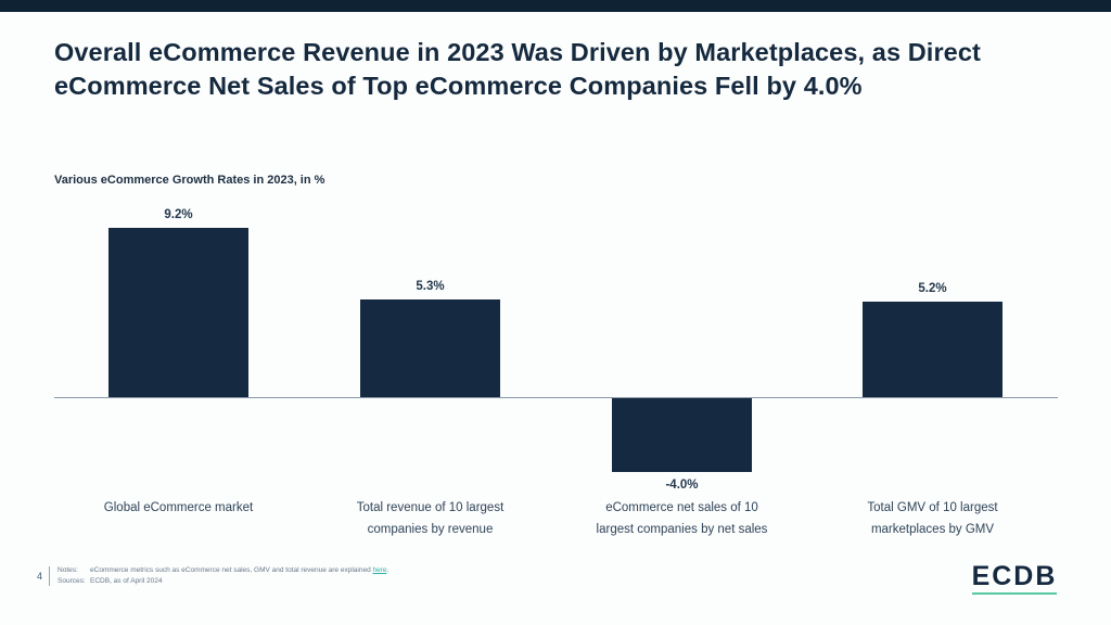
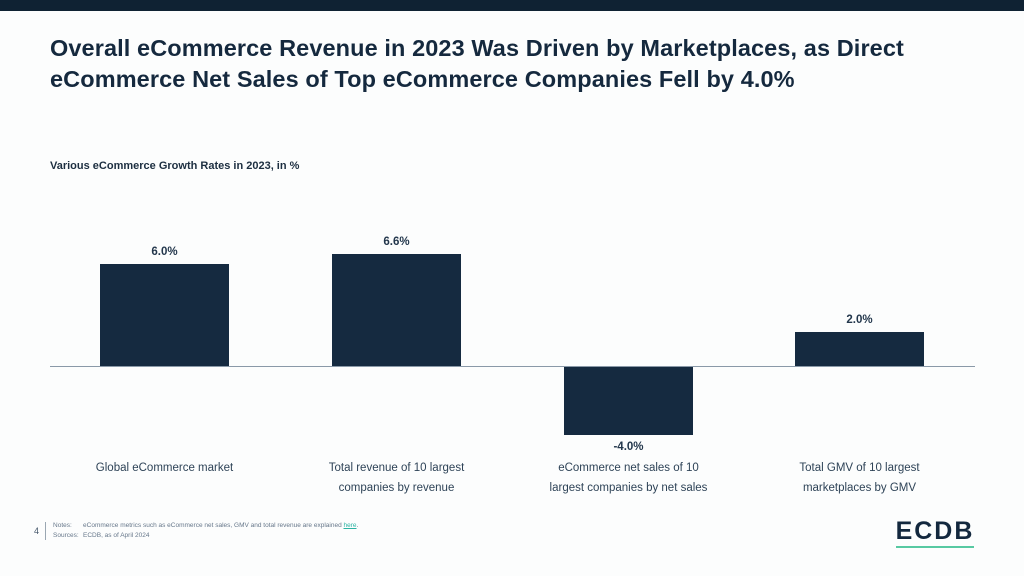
Global eCommerce market: 9.2% -> 6.0%
Total revenue of 10 largest companies by revenue: 5.3% -> 6.6%
Total GMV of 10 largest marketplaces by GMV: 5.2% -> 2.0%
